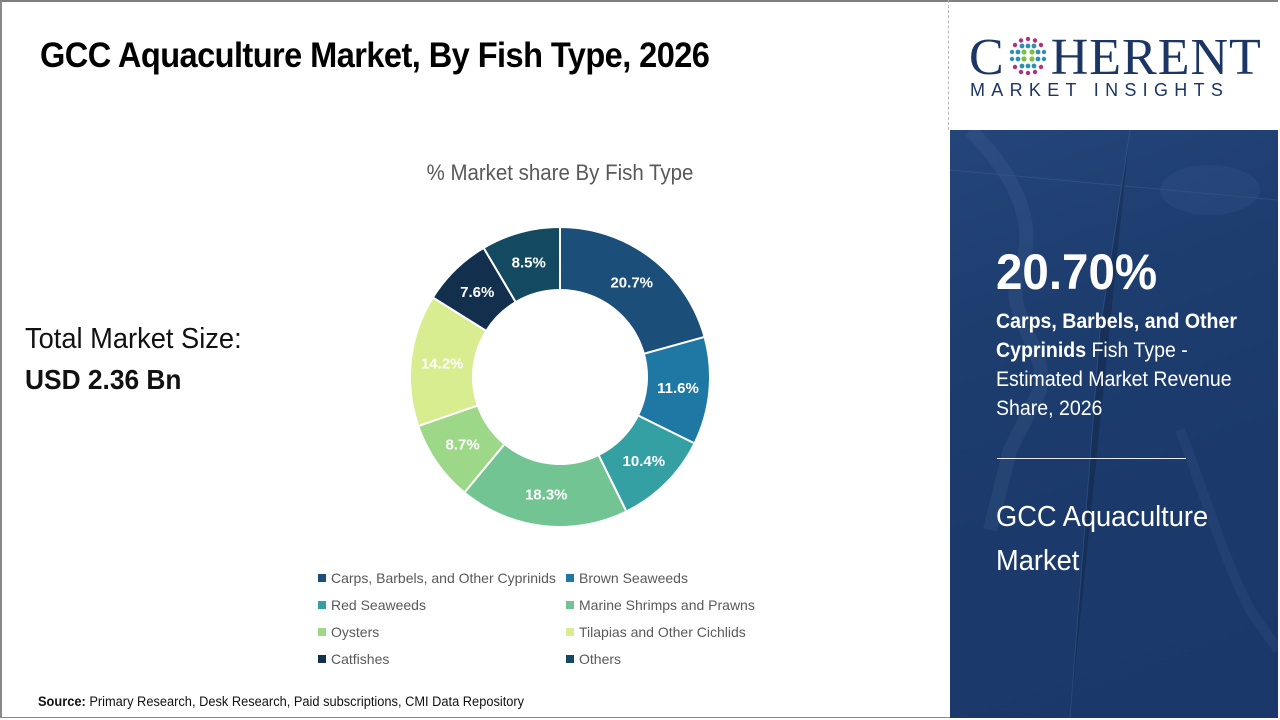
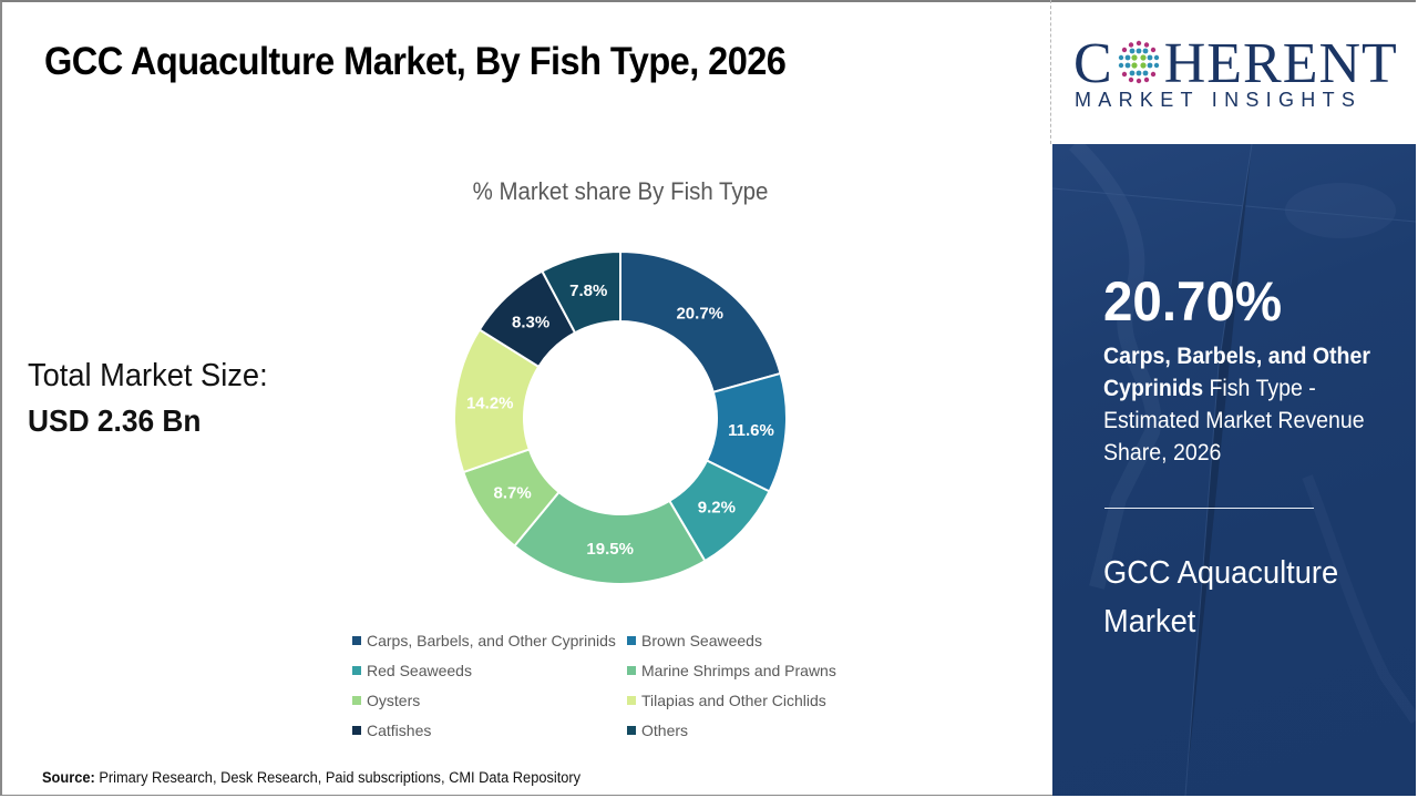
Red Seaweeds: 10.4% -> 9.2%
Marine Shrimps and Prawns: 18.3% -> 19.5%
Catfishes: 7.6% -> 8.3%
Others: 8.5% -> 7.8%
